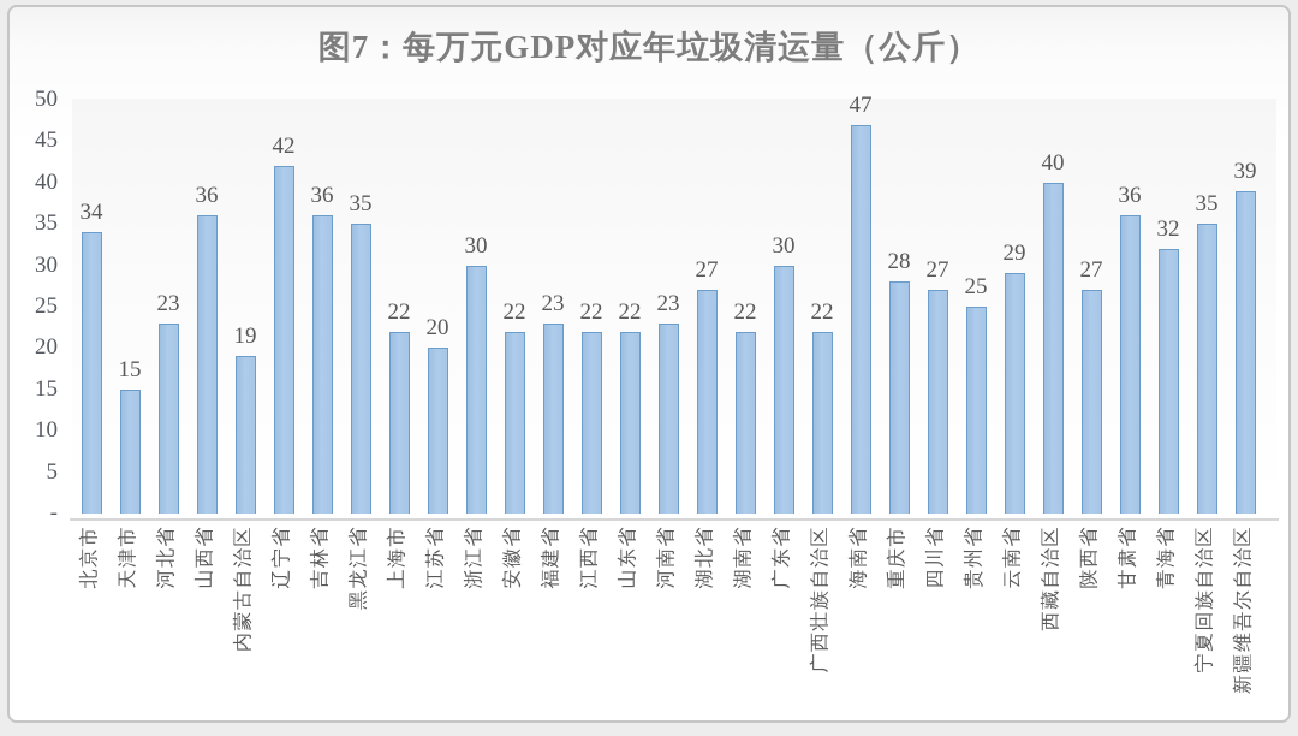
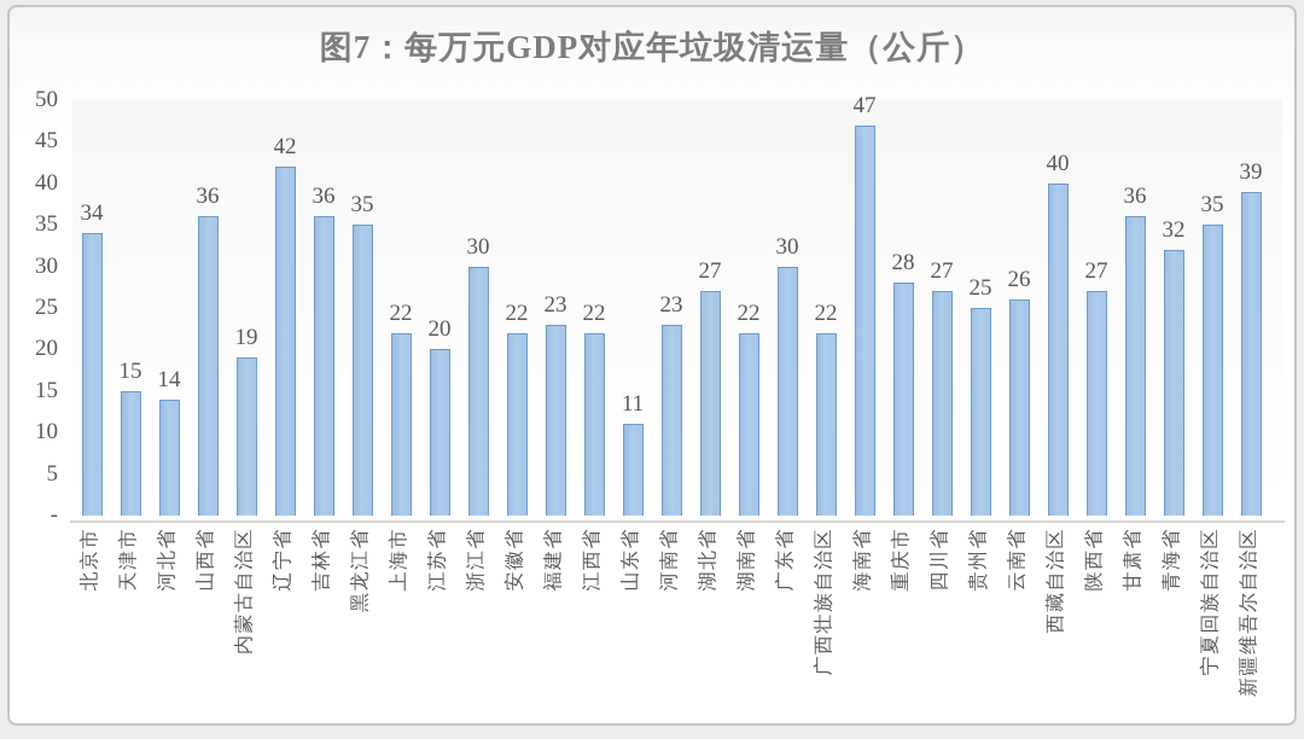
河北省: 23 -> 14
山东省: 22 -> 11
云南省: 29 -> 26
